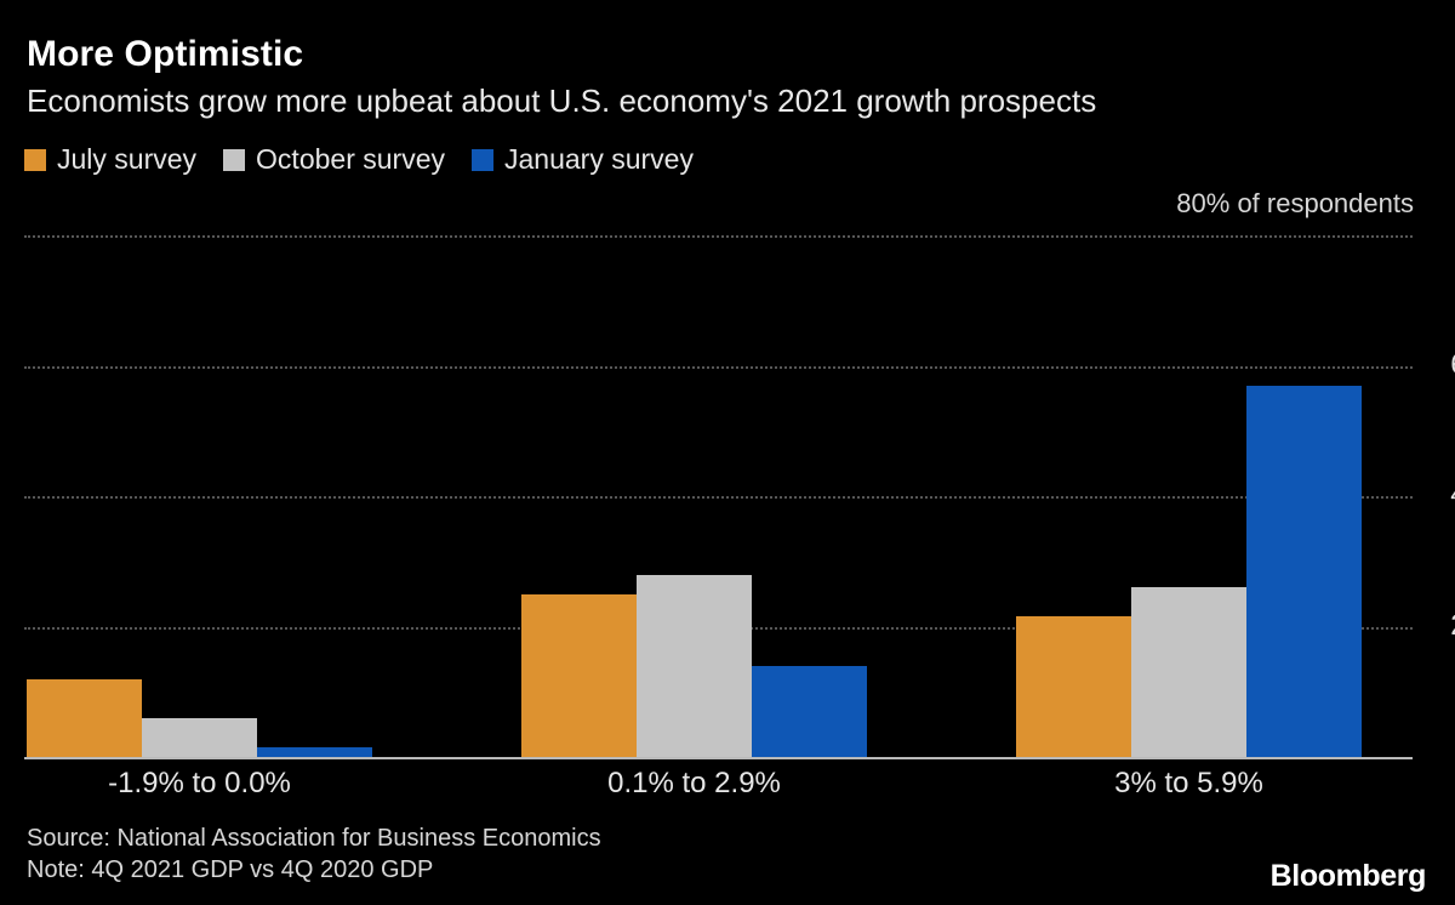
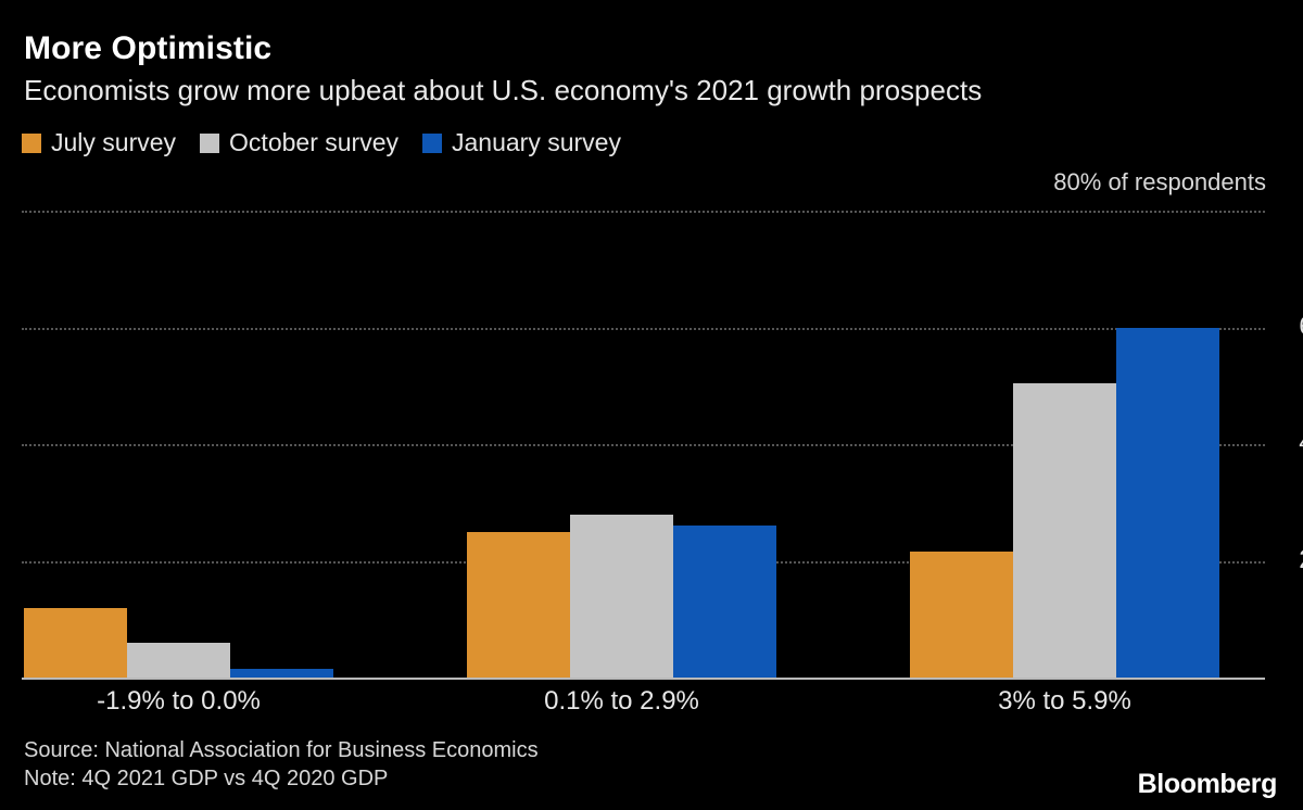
January survey/0.1% to 2.9%: 14 -> 26
October survey/3% to 5.9%: 26 -> 50
January survey/3% to 5.9%: 57 -> 60
